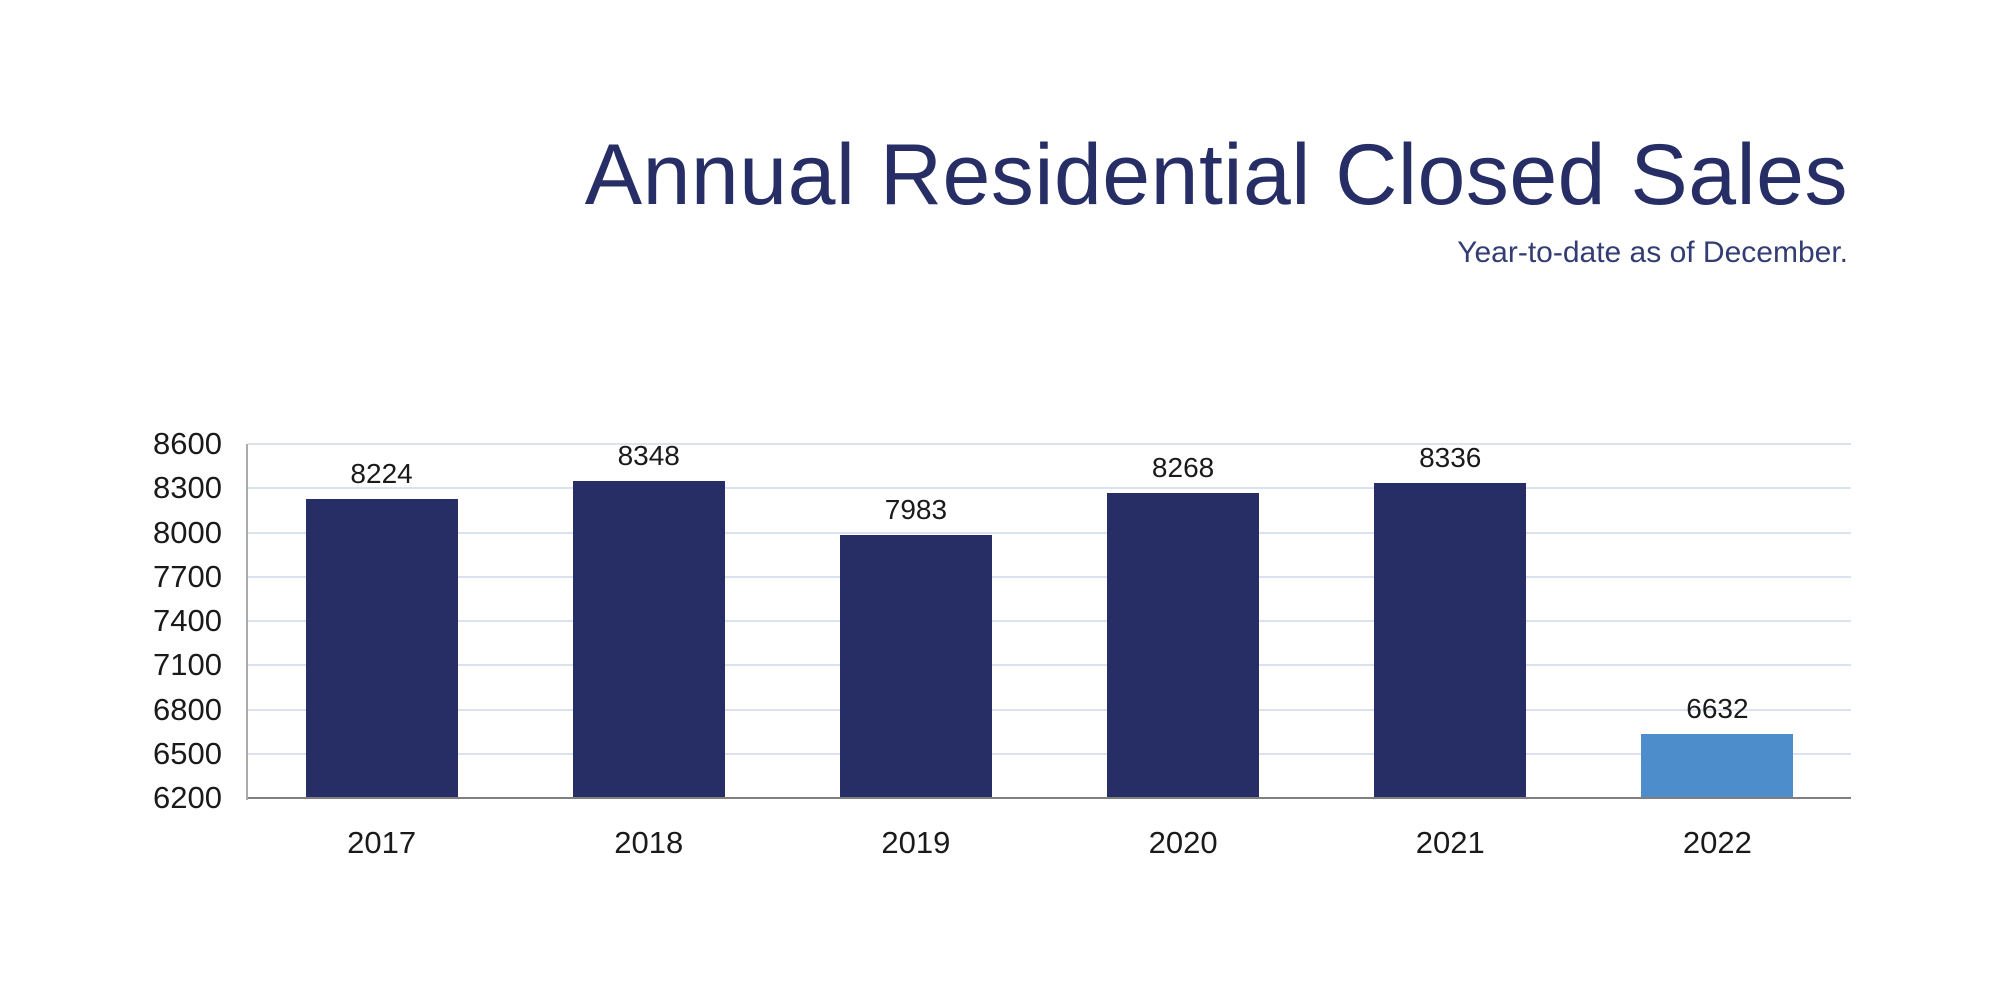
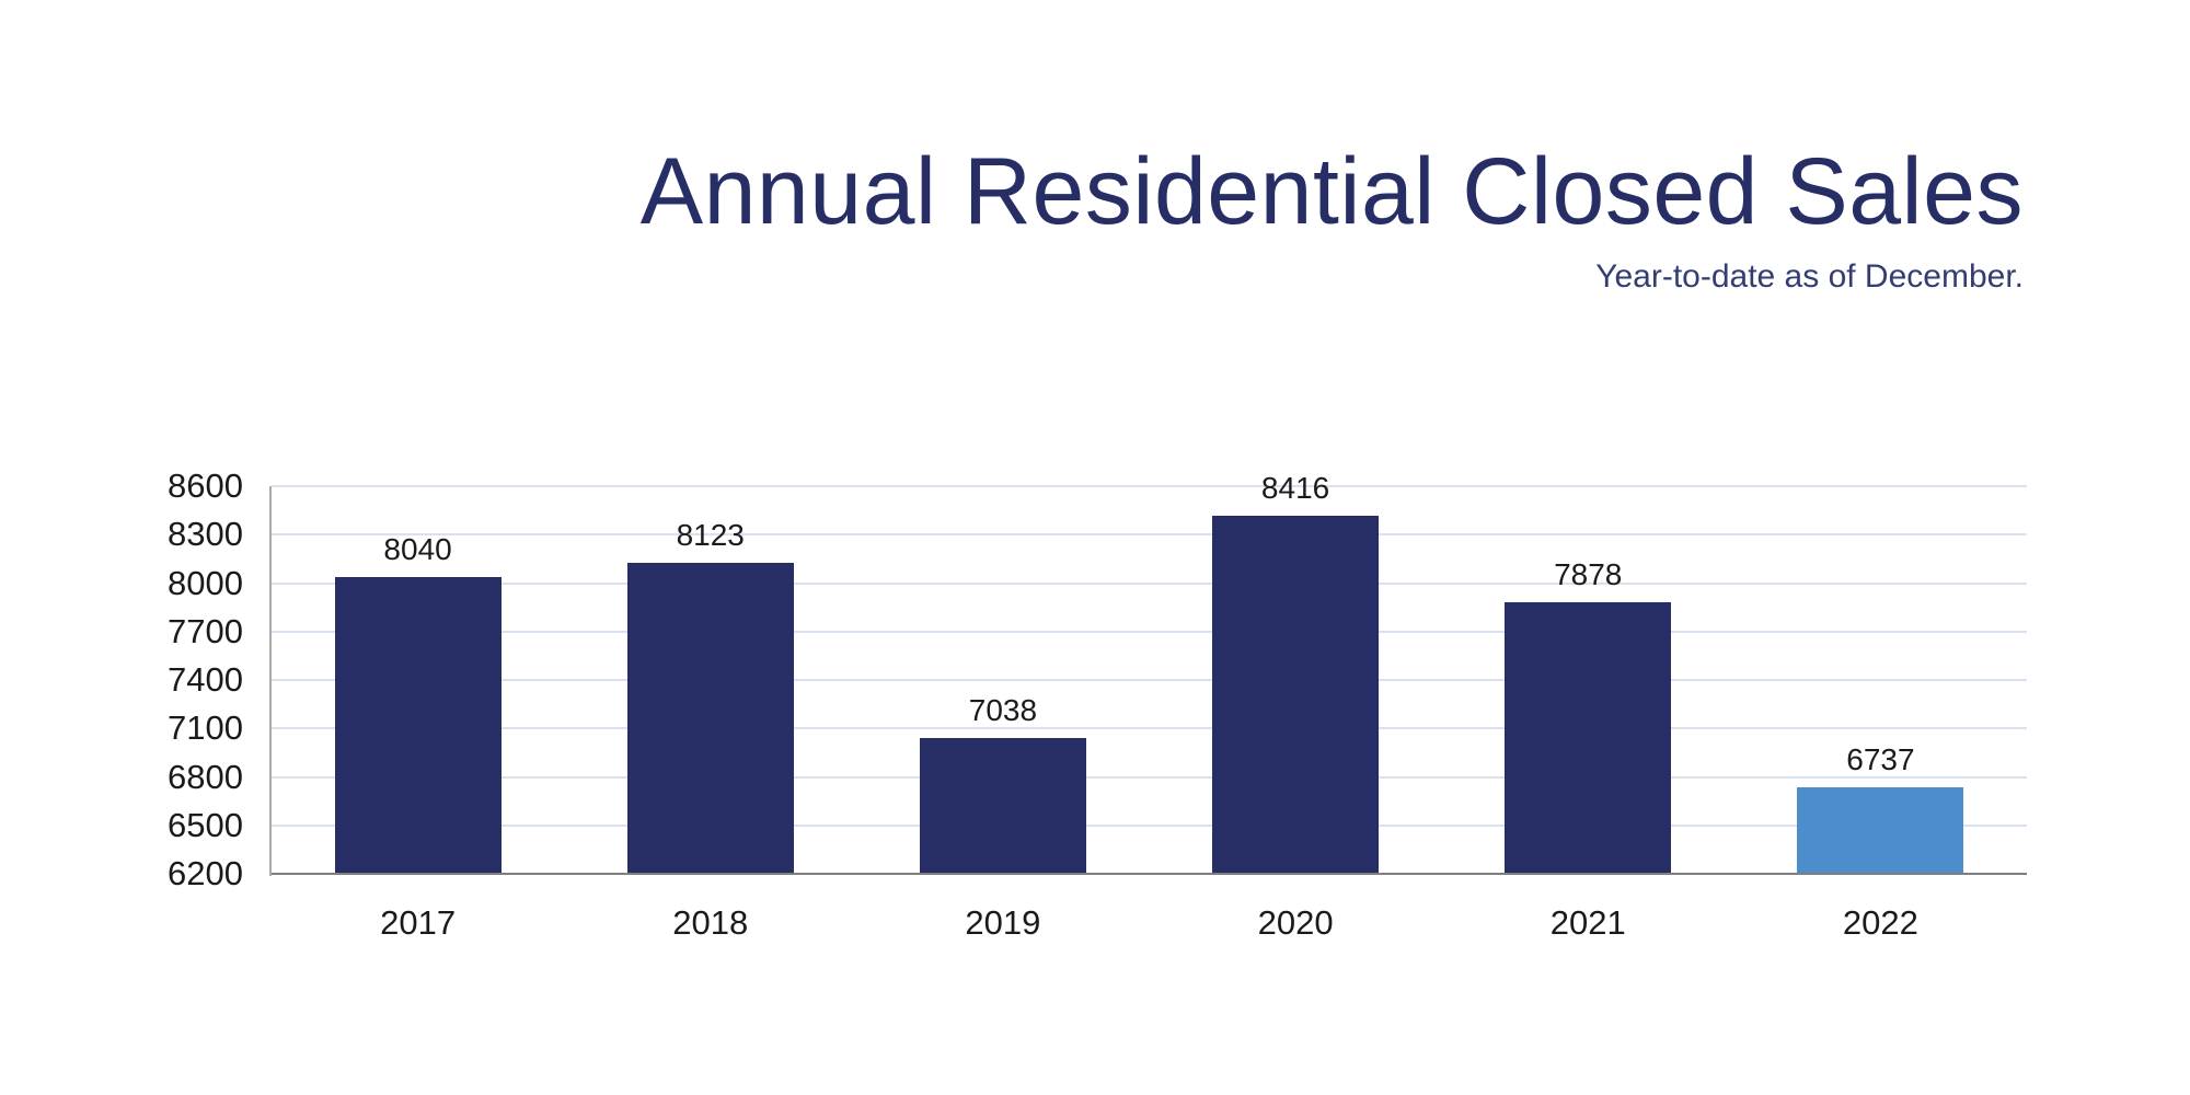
2017: 8224 -> 8040
2018: 8348 -> 8123
2019: 7983 -> 7038
2020: 8268 -> 8416
2021: 8336 -> 7878
2022: 6632 -> 6737
